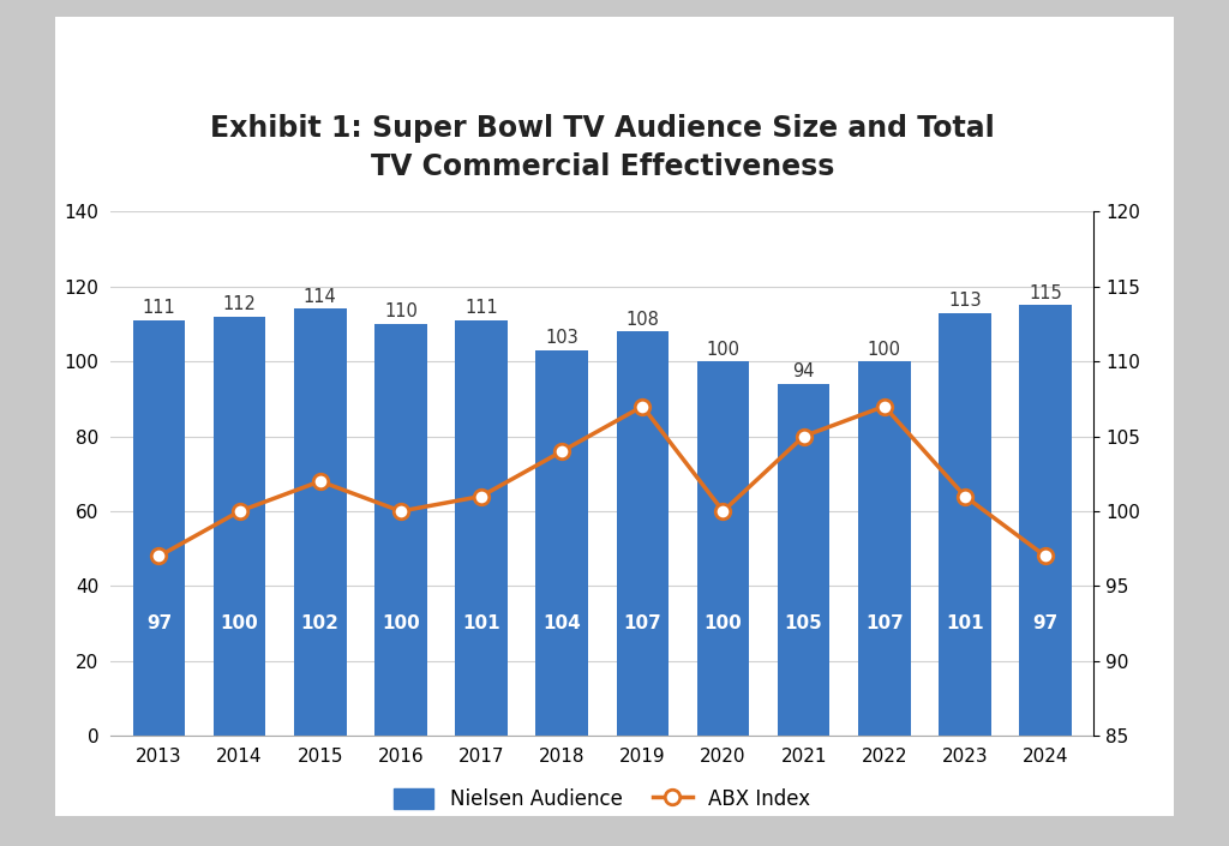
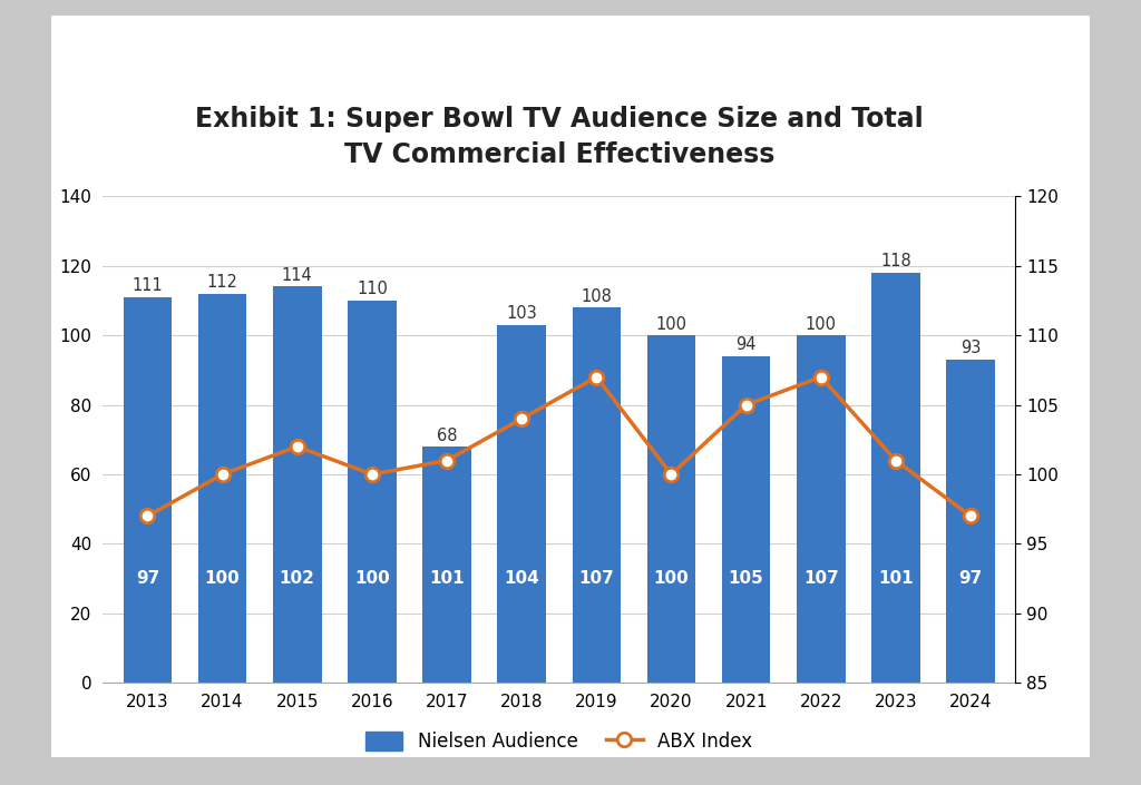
Nielsen Audience/2017: 111 -> 68
Nielsen Audience/2023: 113 -> 118
Nielsen Audience/2024: 115 -> 93
